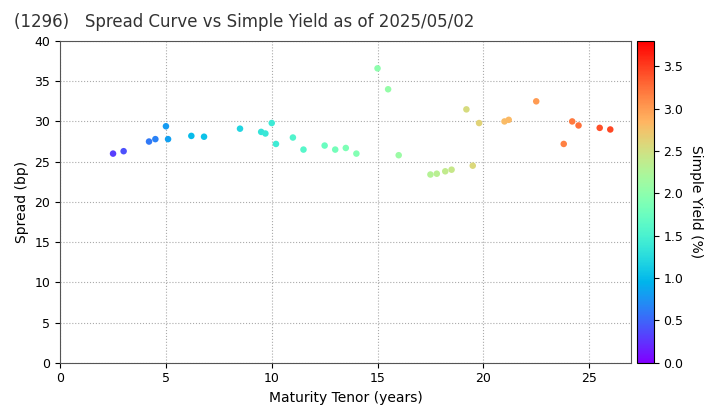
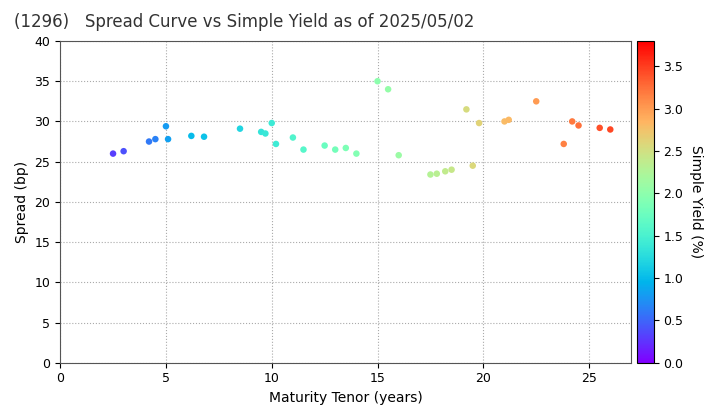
15: 36.6 -> 35.0
